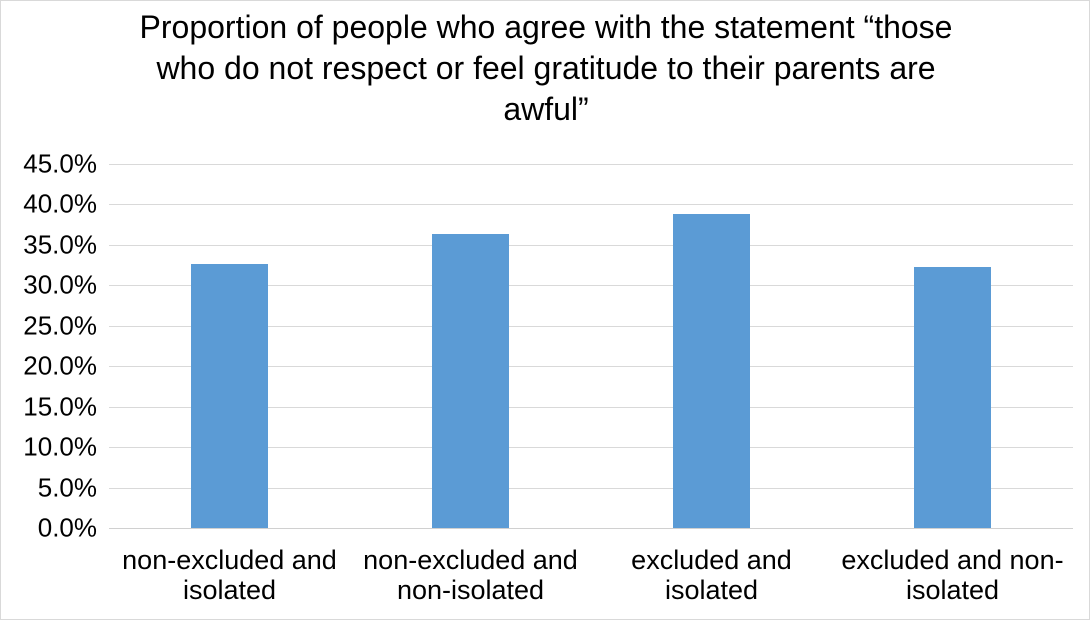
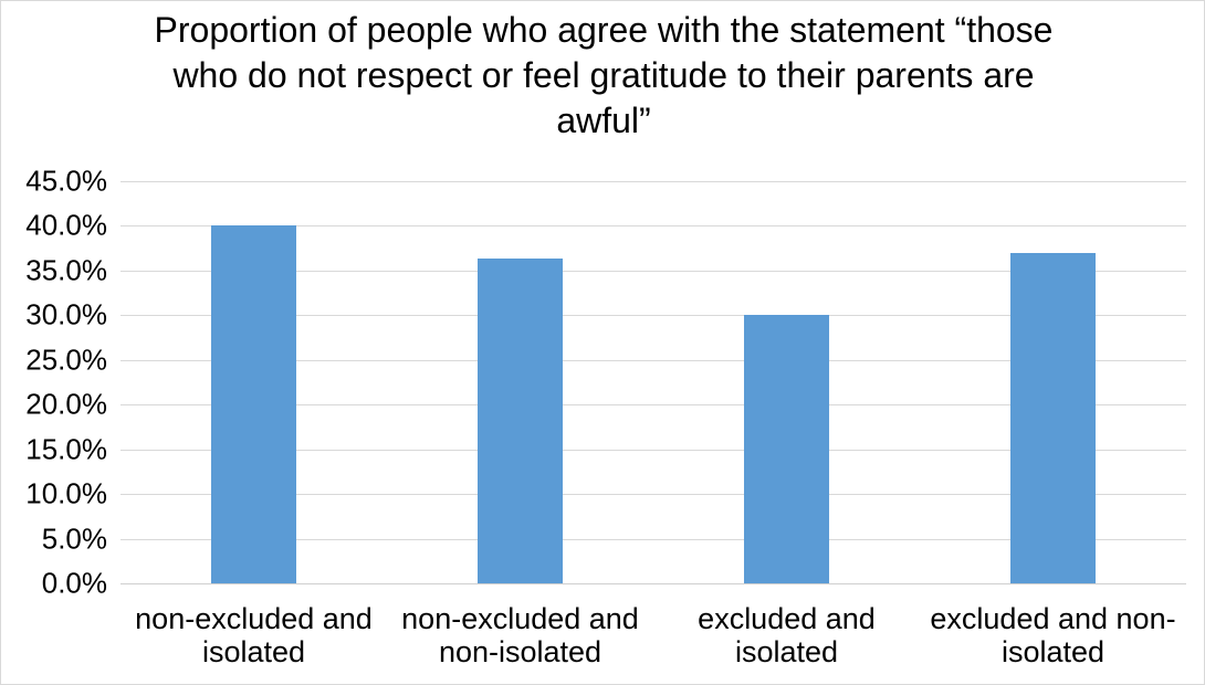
non-excluded and isolated: 33% -> 40%
excluded and isolated: 39% -> 30%
excluded and non-isolated: 32% -> 37%
